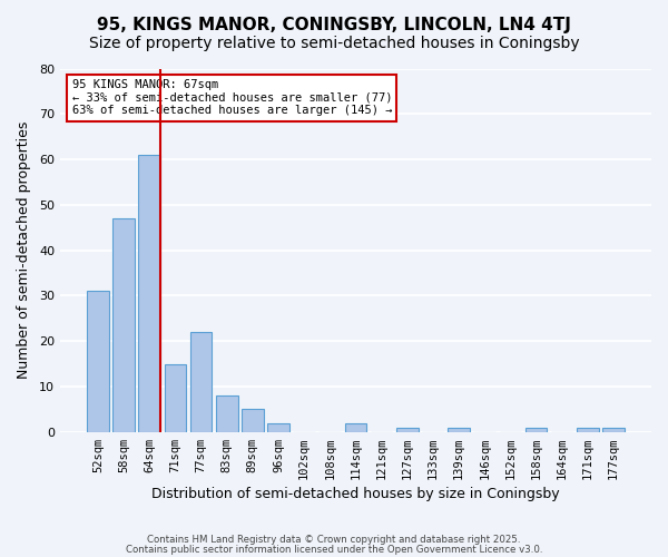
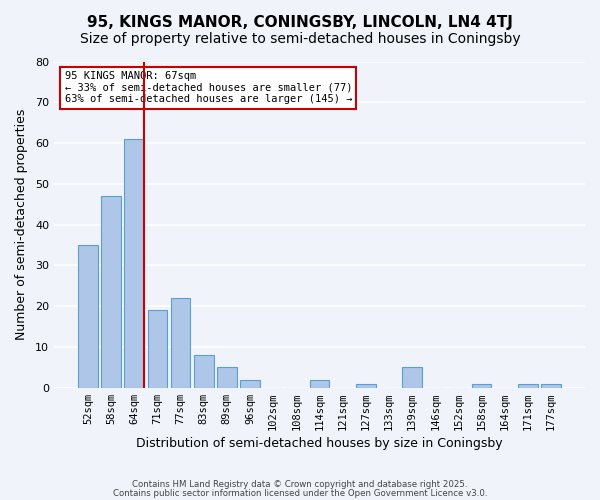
52sqm: 31 -> 35
71sqm: 15 -> 19
139sqm: 1 -> 5
